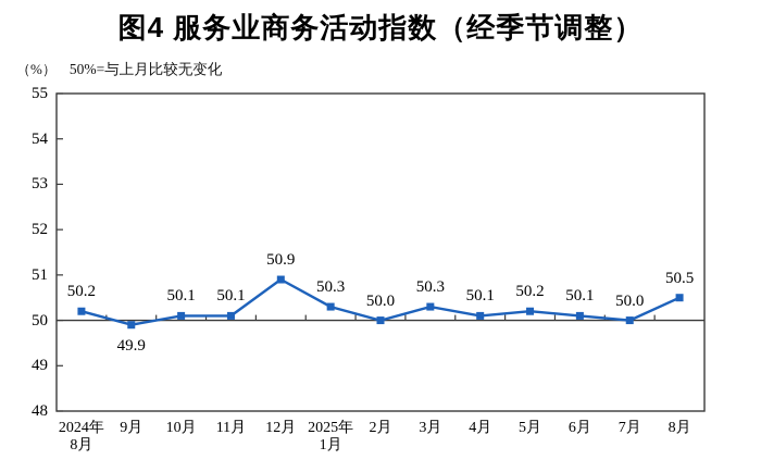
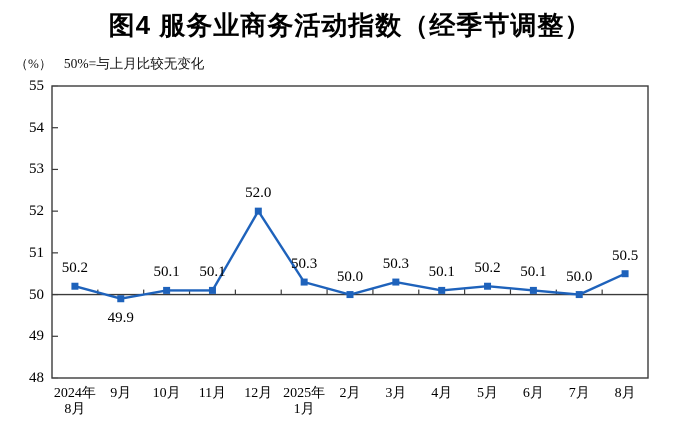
12月: 50.9 -> 52.0
